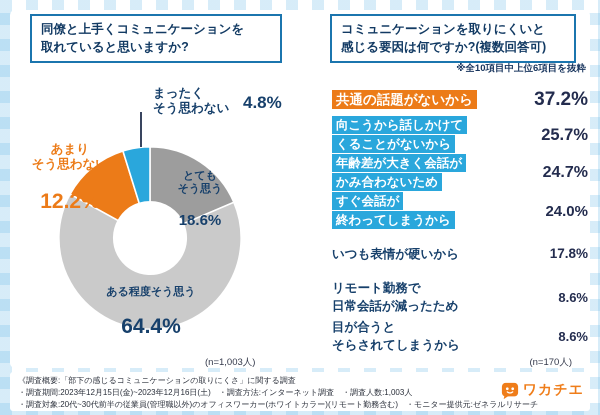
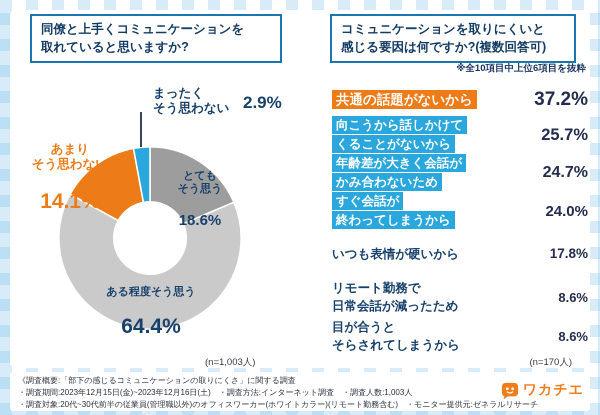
同僚と上手くコミュニケーションを 取れていると思いますか?/あまりそう思わない: 12.2% -> 14.1%
同僚と上手くコミュニケーションを 取れていると思いますか?/まったくそう思わない: 4.8% -> 2.9%
